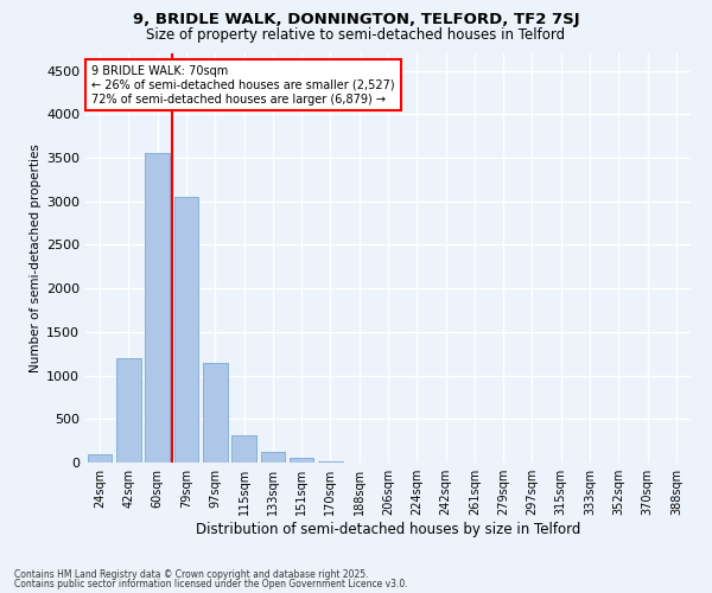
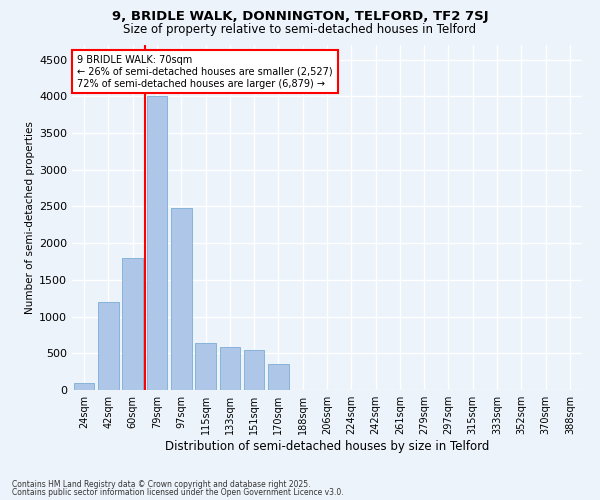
60sqm: 3550 -> 1800
79sqm: 3050 -> 4000
97sqm: 1150 -> 2480
115sqm: 310 -> 640
133sqm: 120 -> 580
151sqm: 60 -> 540
170sqm: 10 -> 360
